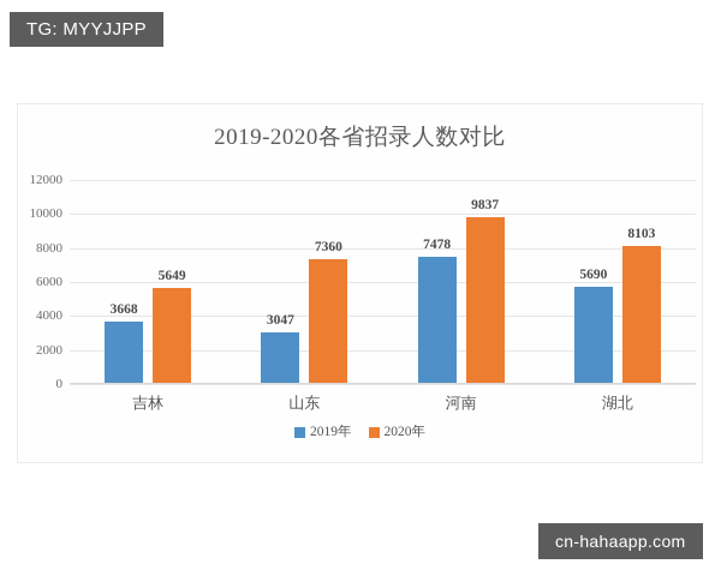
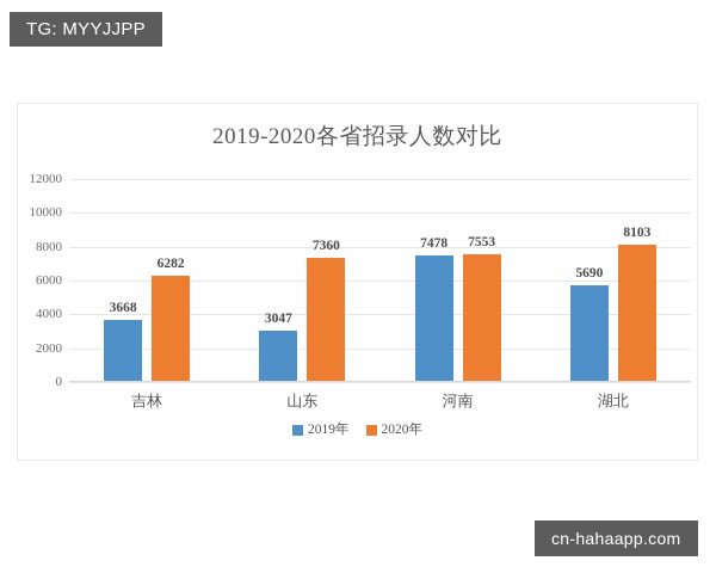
2020年/吉林: 5649 -> 6282
2020年/河南: 9837 -> 7553
